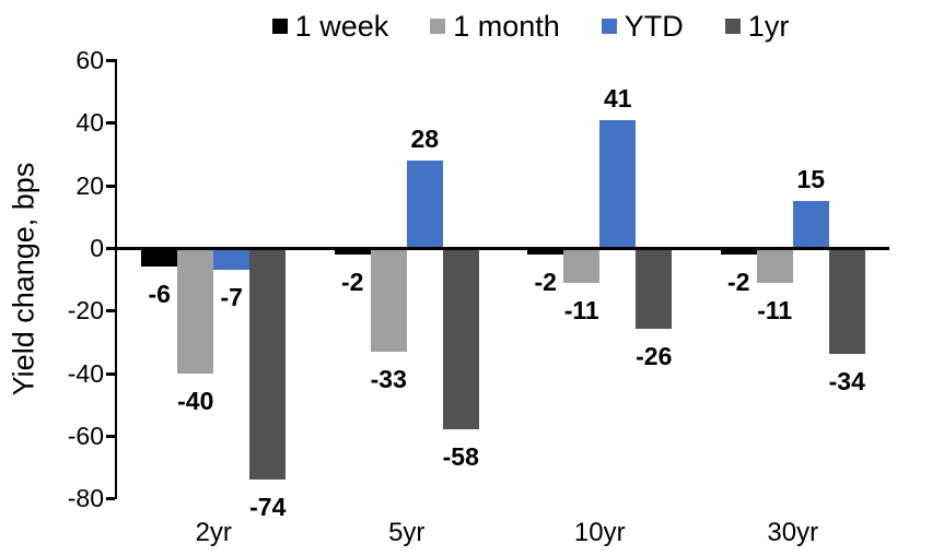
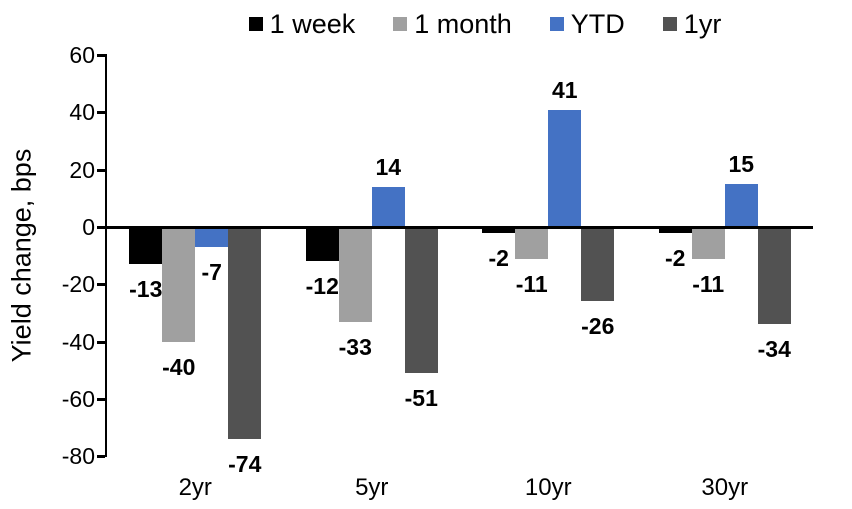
1 week/2yr: -6 -> -13
1 week/5yr: -2 -> -12
YTD/5yr: 28 -> 14
1yr/5yr: -58 -> -51
